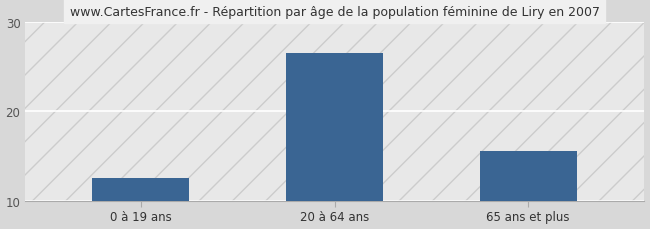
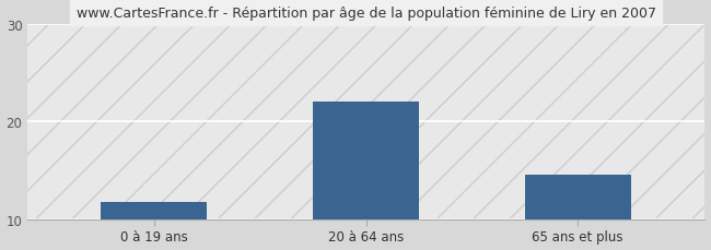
0 à 19 ans: 12.5 -> 11.8
20 à 64 ans: 26.5 -> 22.0
65 ans et plus: 15.5 -> 14.6
